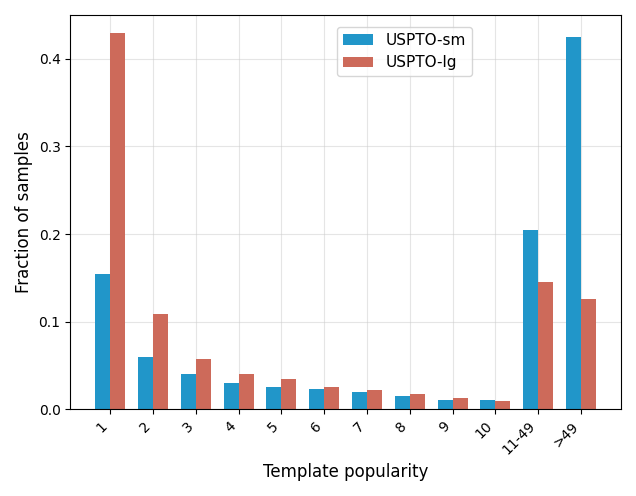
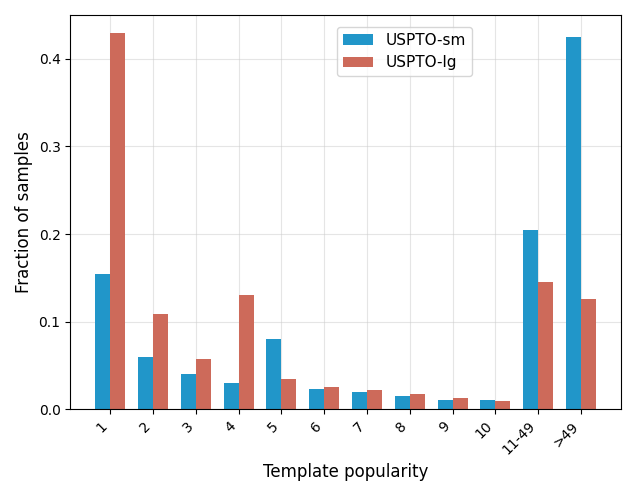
USPTO-lg/4: 0.040 -> 0.130
USPTO-sm/5: 0.025 -> 0.080
